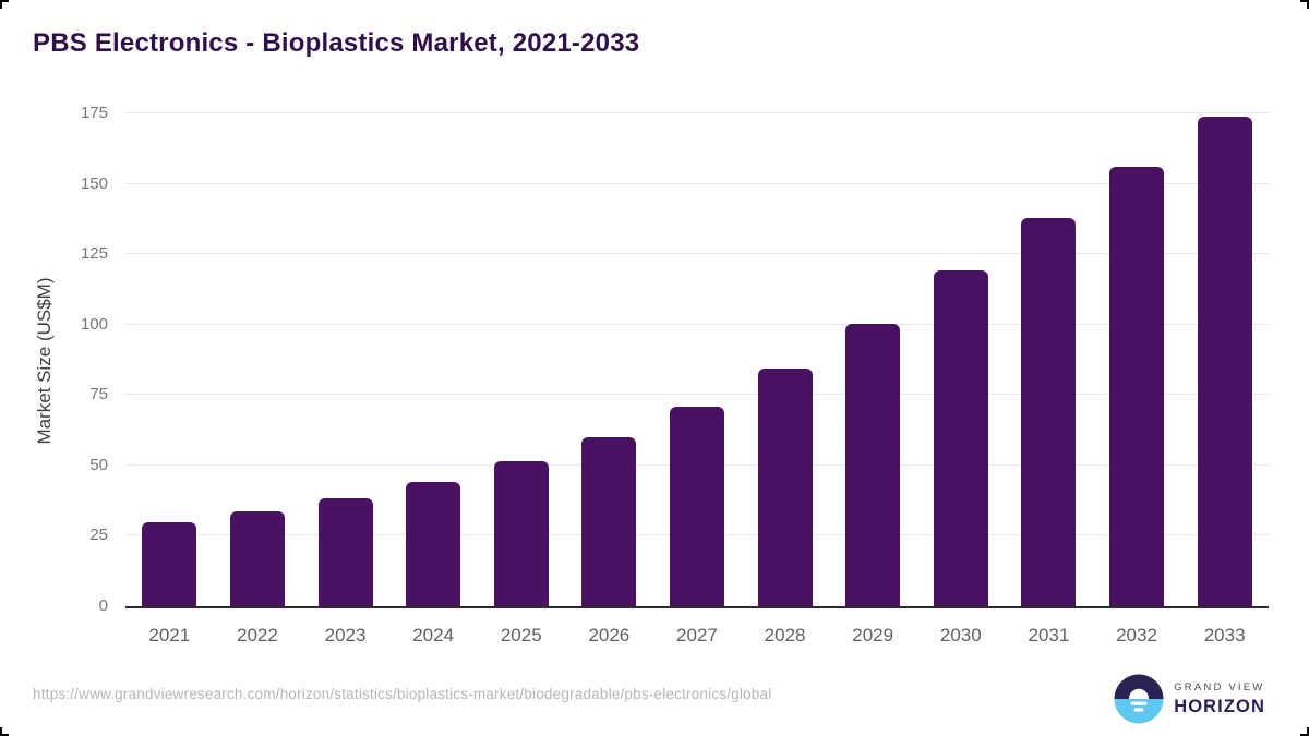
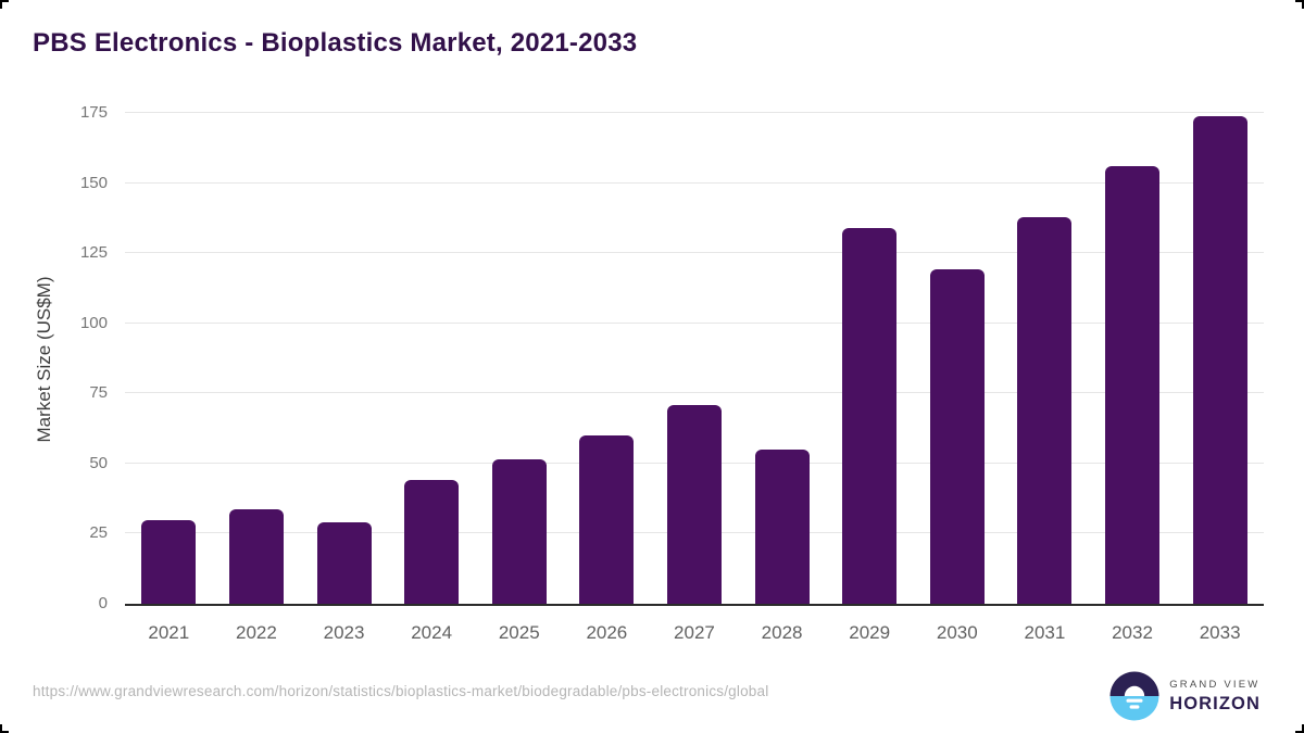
2023: 38 -> 29
2028: 84 -> 55
2029: 100 -> 134
